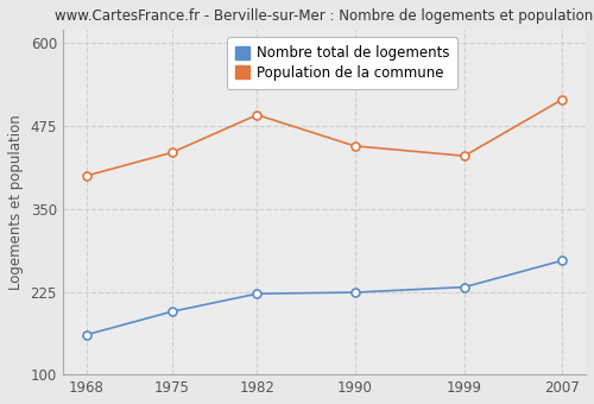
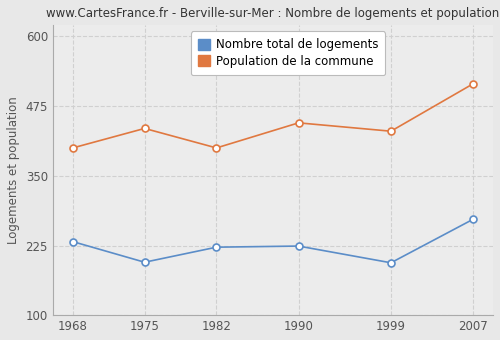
Nombre total de logements/1968: 160 -> 232
Population de la commune/1982: 492 -> 400
Nombre total de logements/1999: 232 -> 194
